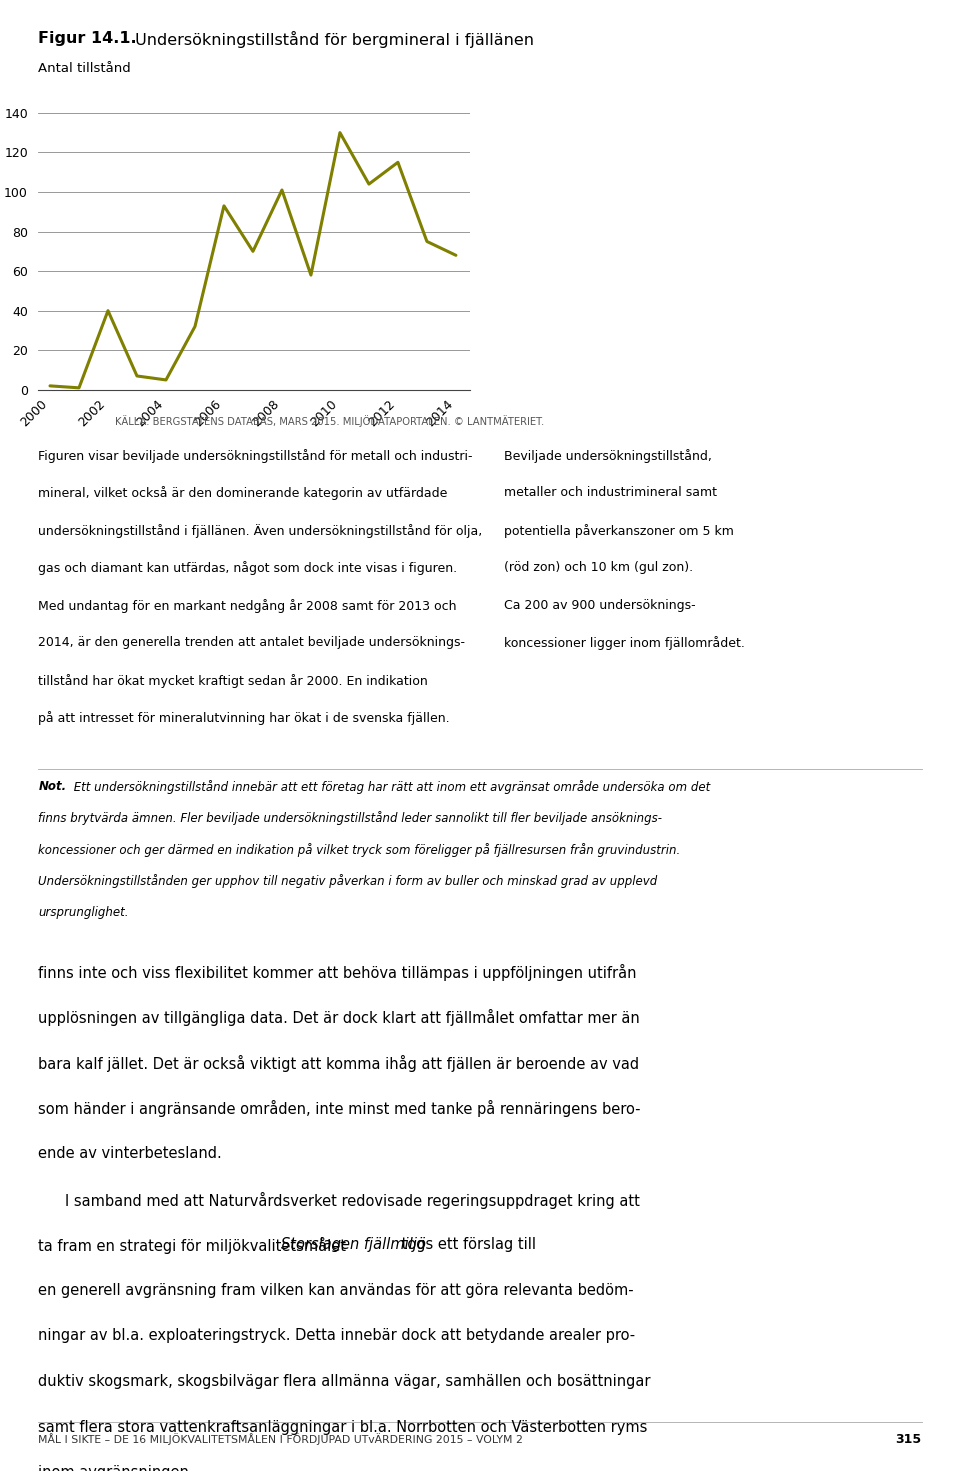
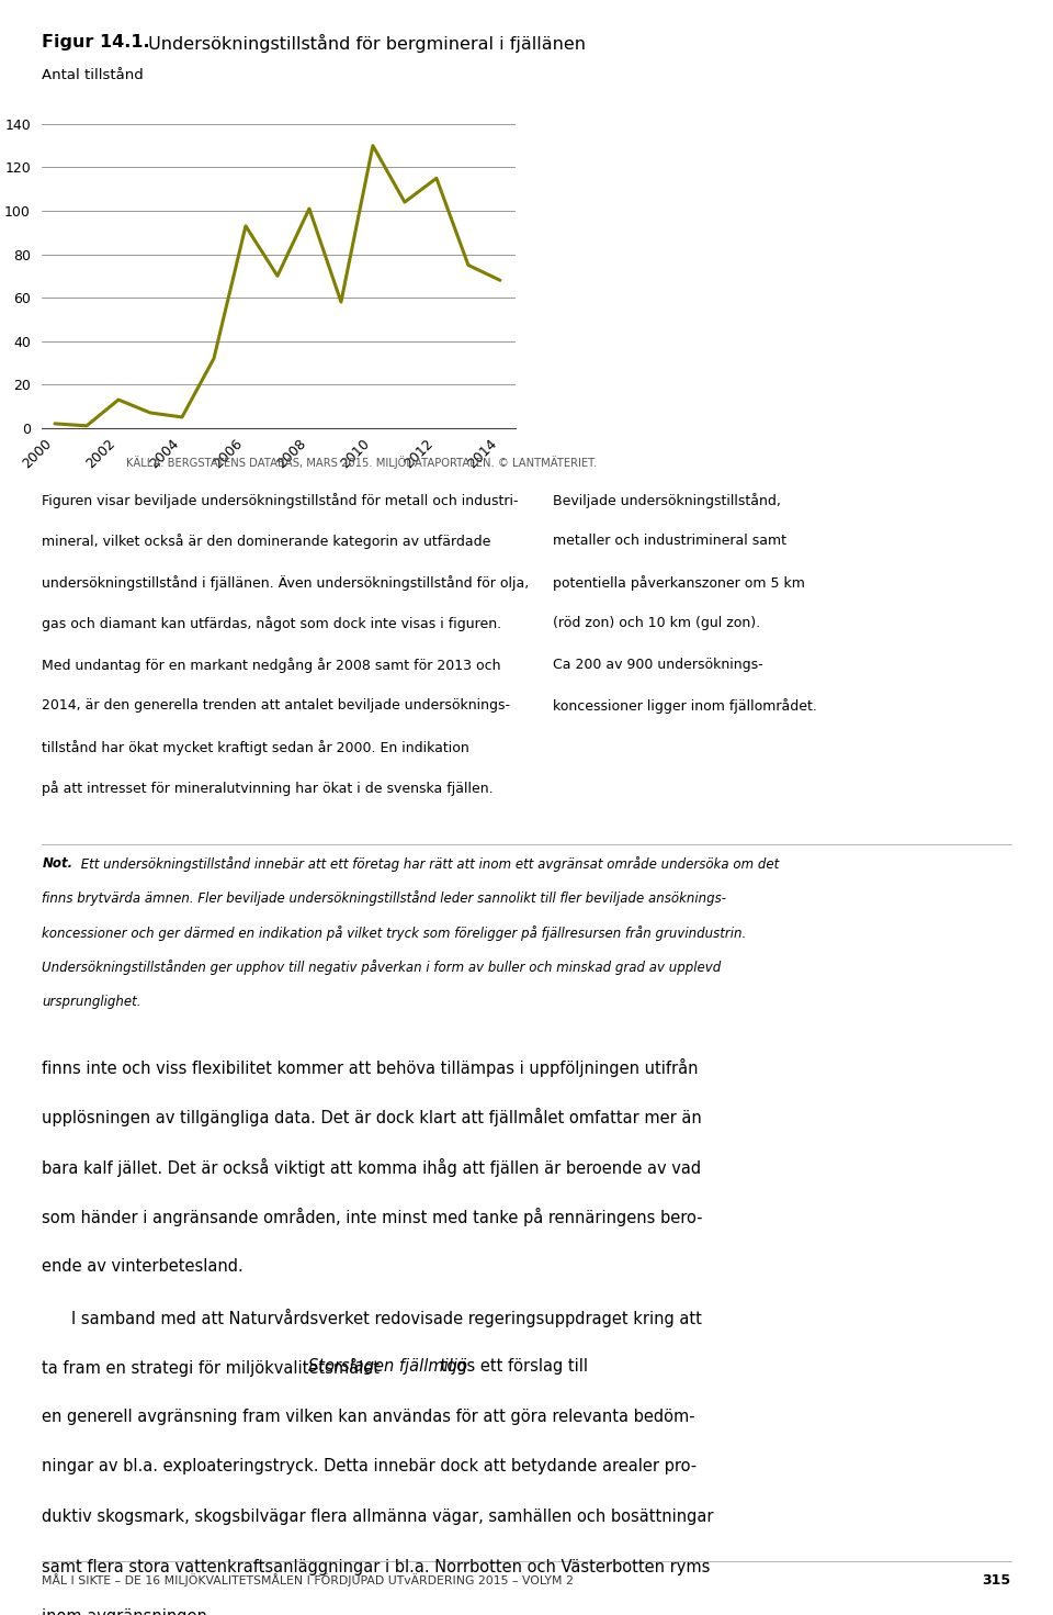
2002: 40 -> 13
